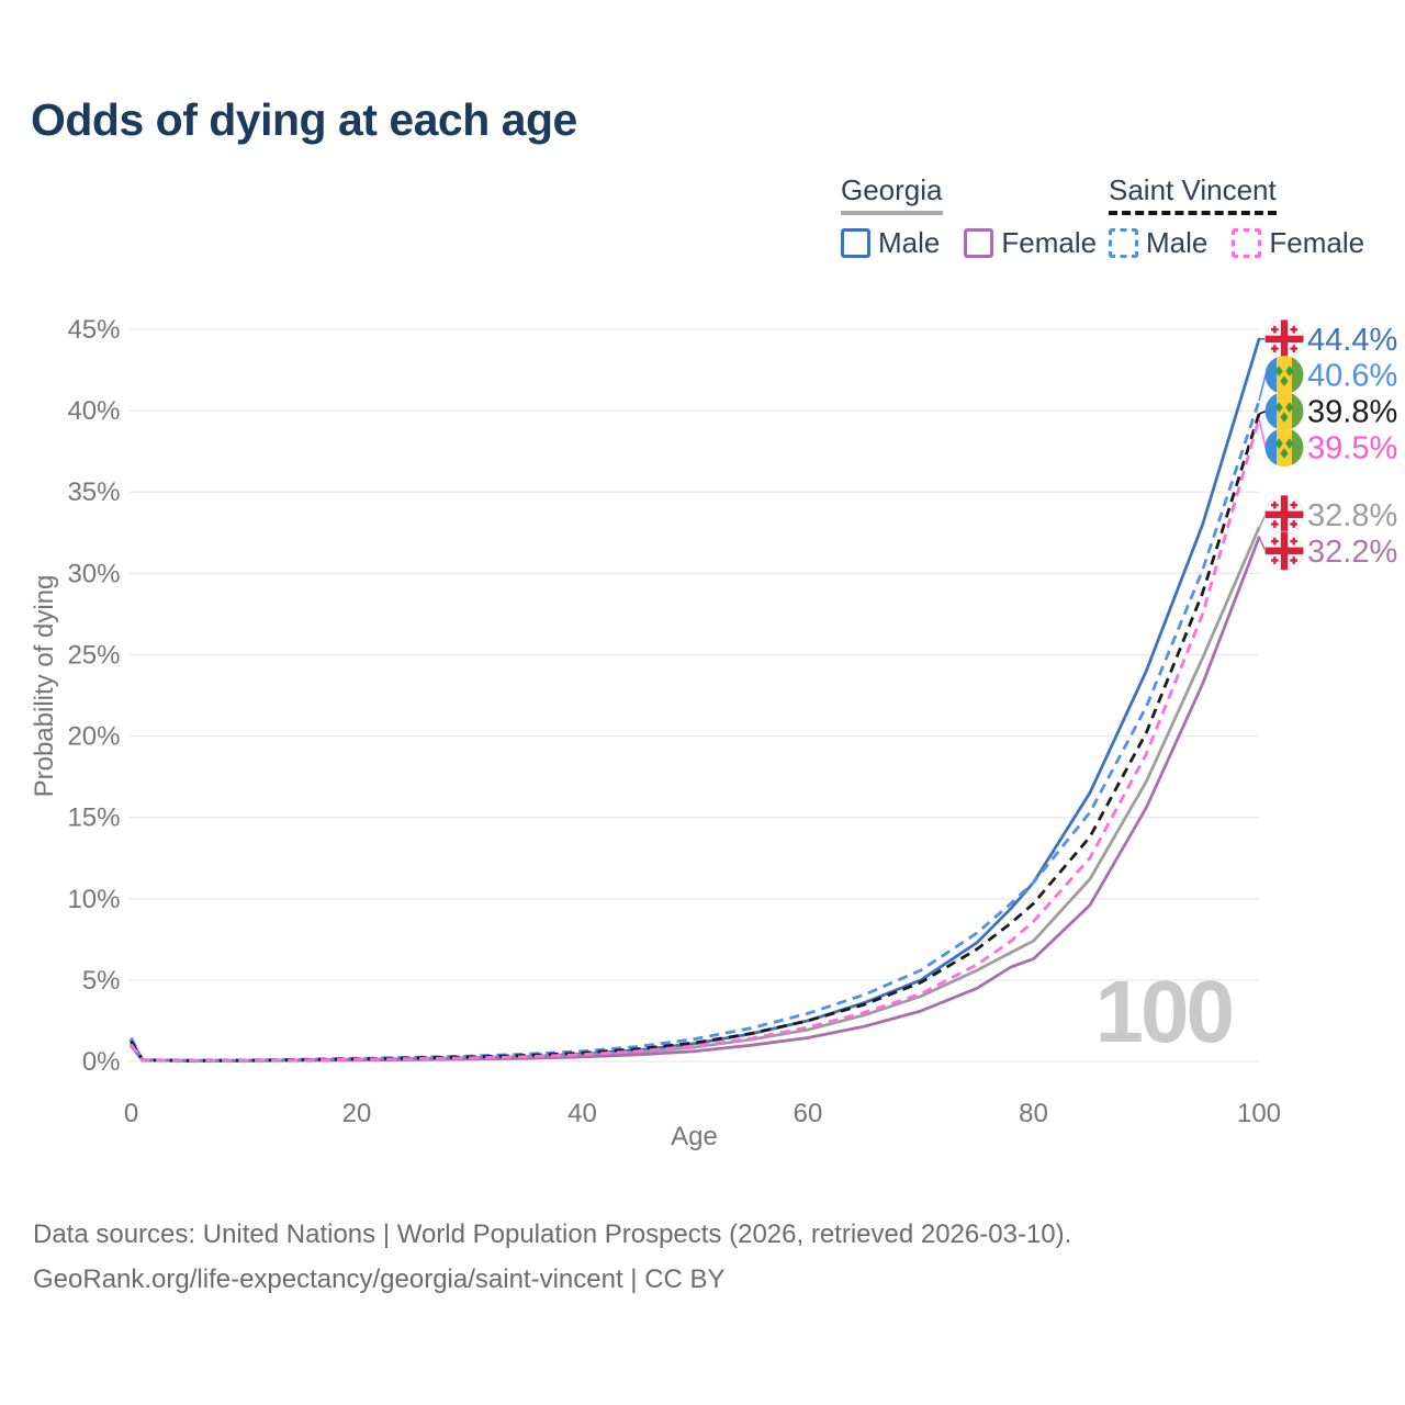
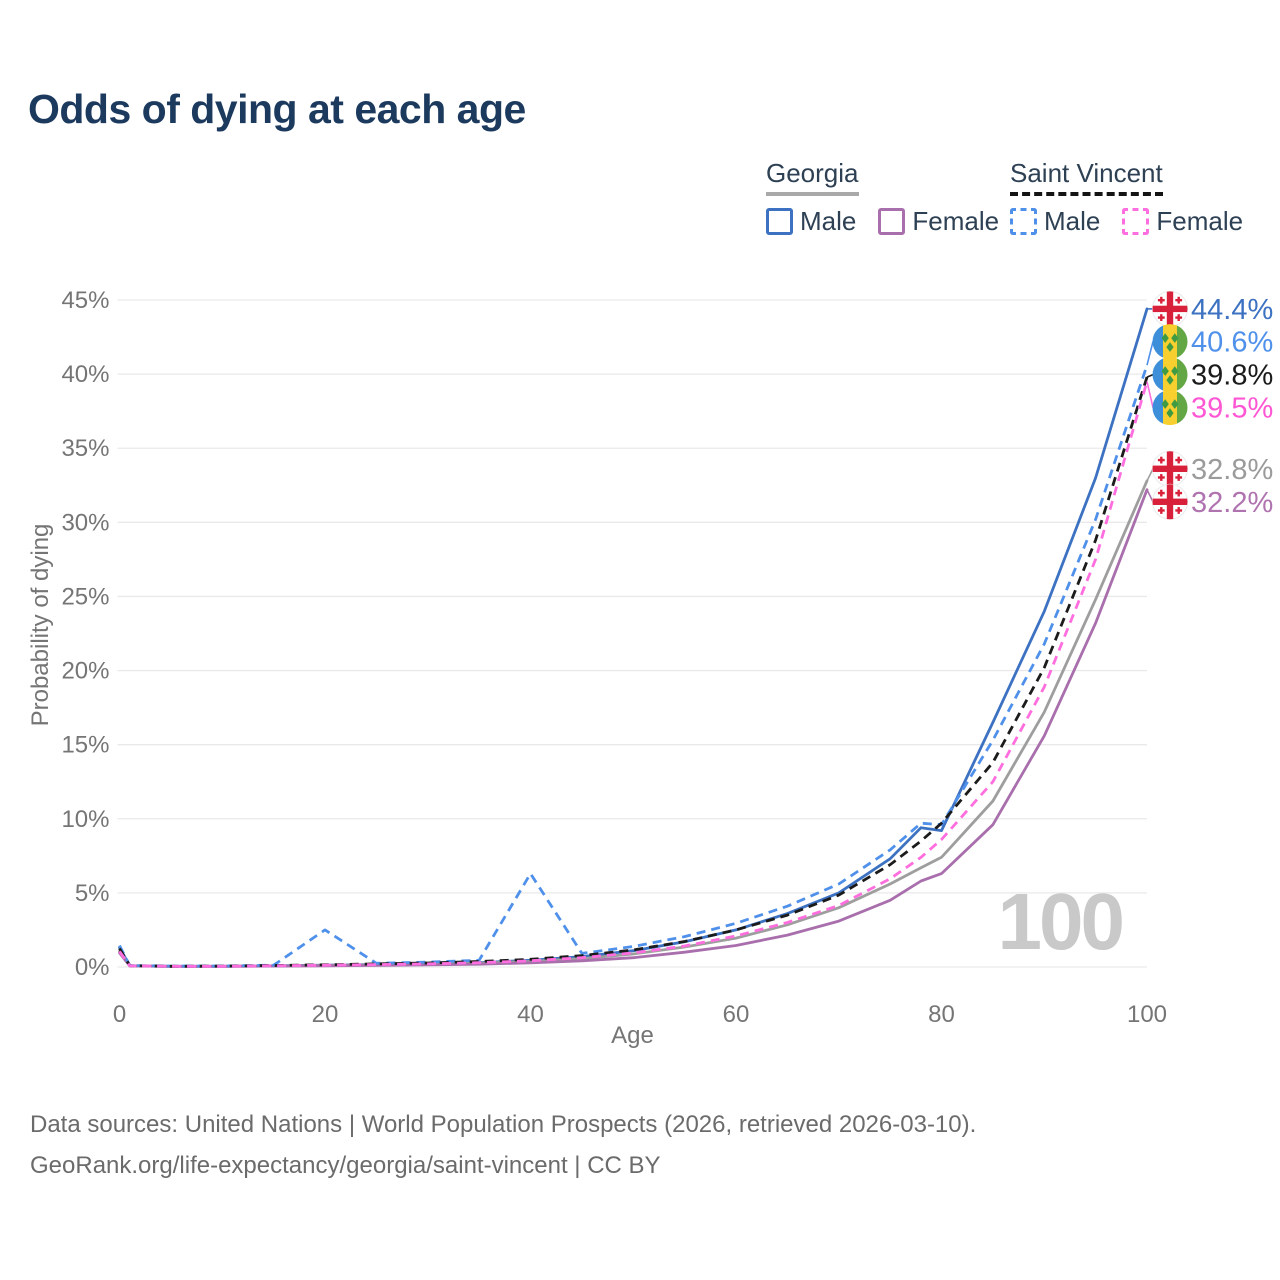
Saint Vincent Male/20: 0.2% -> 2.5%
Saint Vincent Male/40: 0.6% -> 6.3%
Georgia Male/80: 11.0% -> 9.2%
Saint Vincent Male/80: 11.0% -> 9.6%
